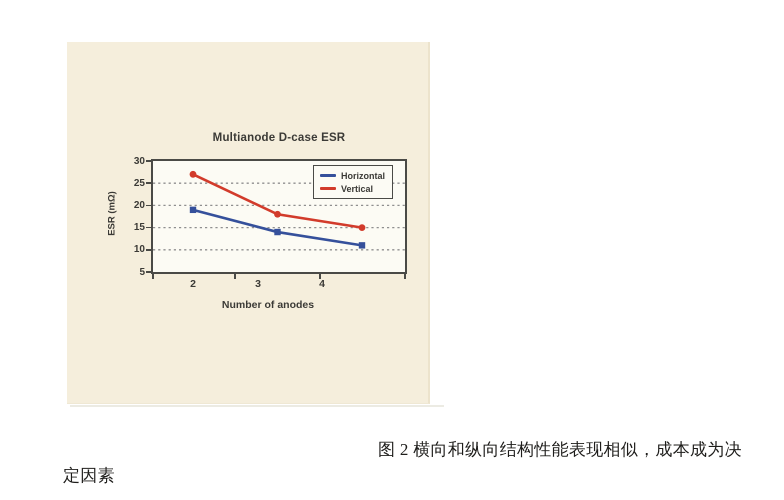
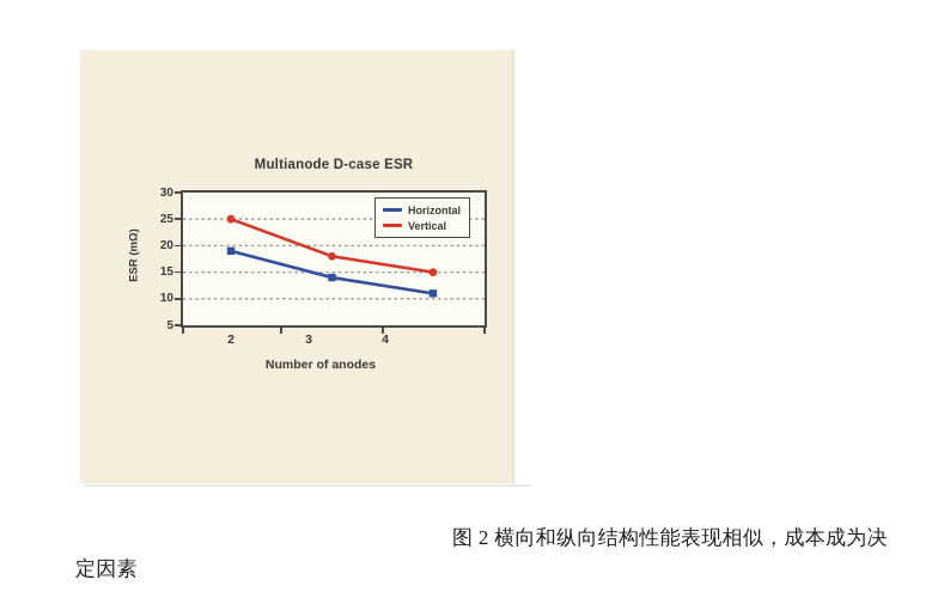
Vertical/2: 27 -> 25
